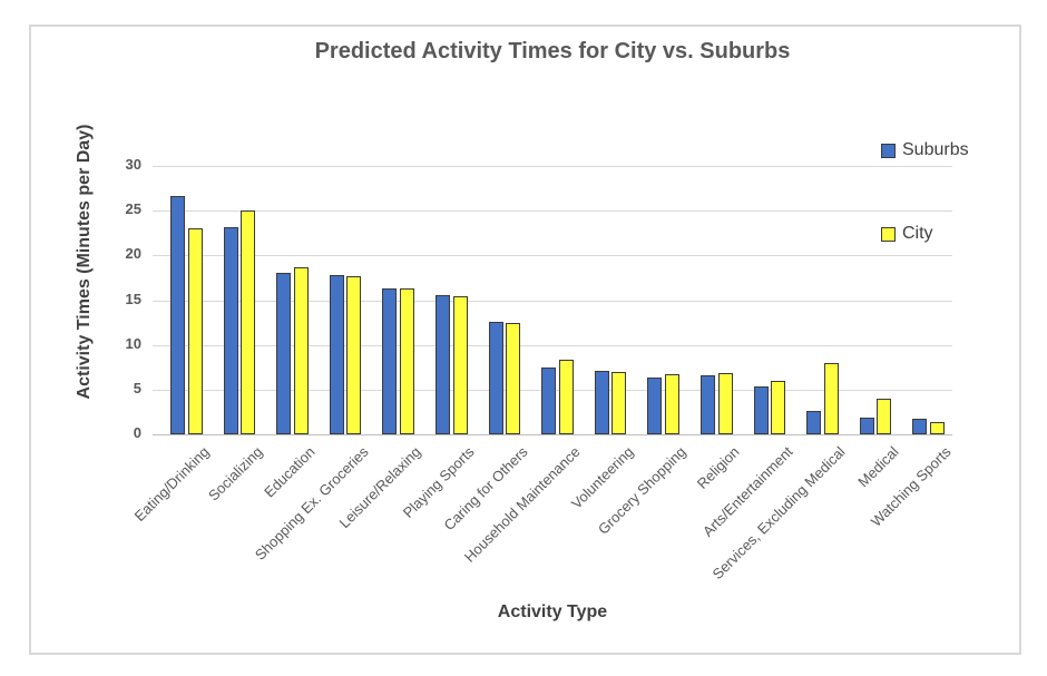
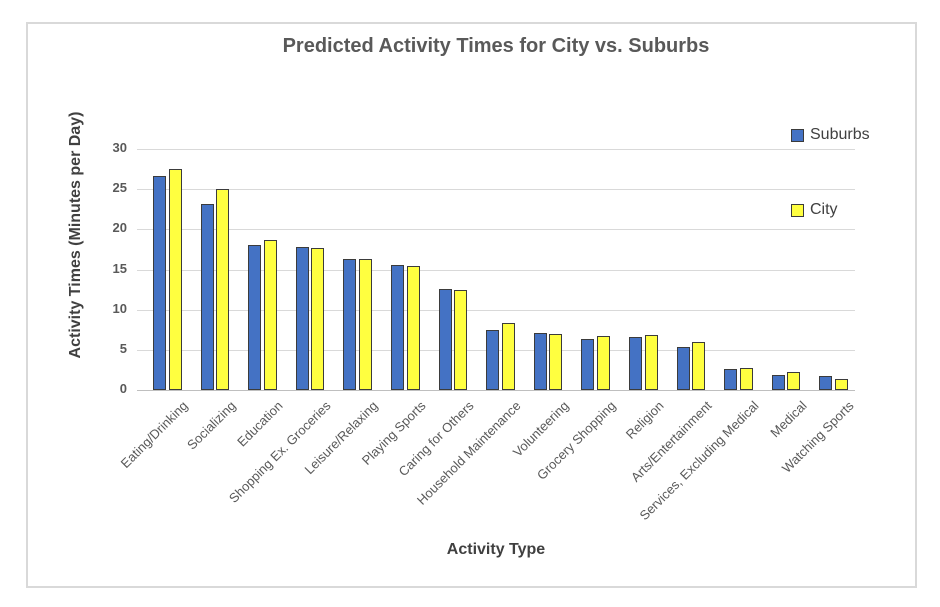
City/Eating/Drinking: 23 -> 28
City/Services, Excluding Medical: 8 -> 3
City/Medical: 4 -> 2
